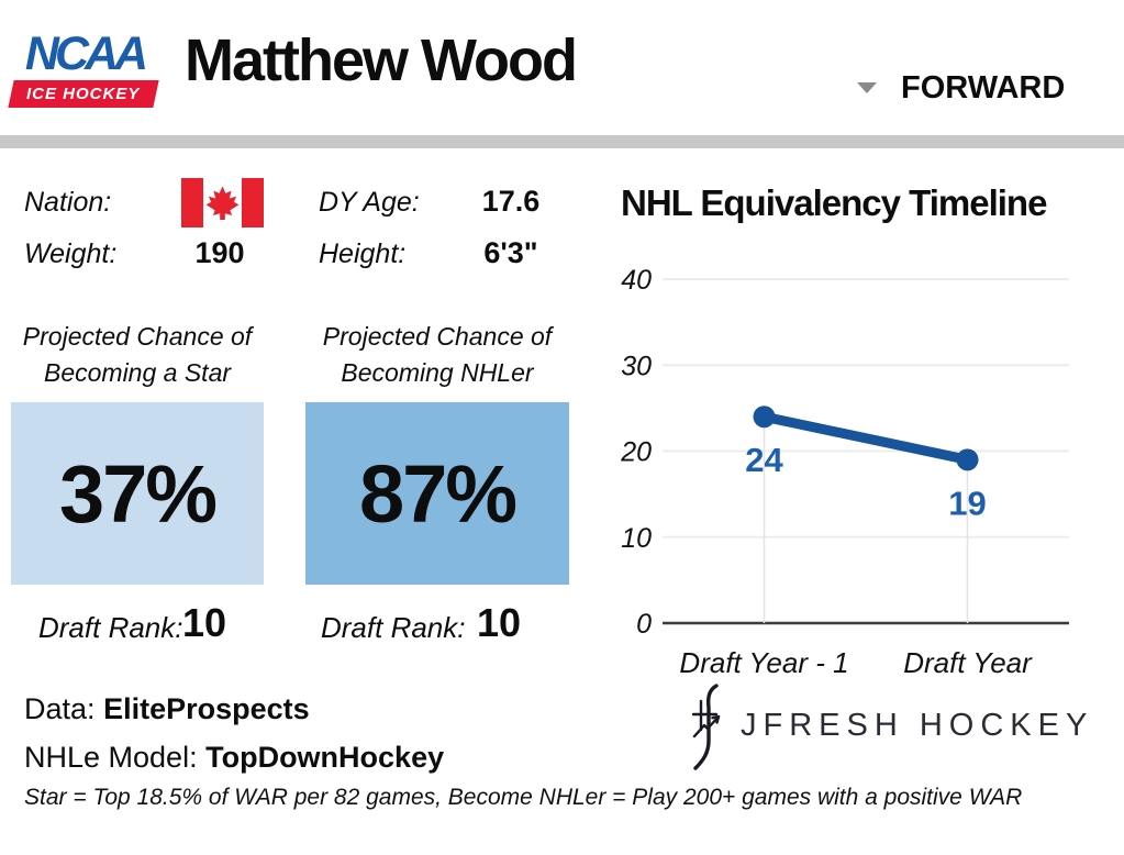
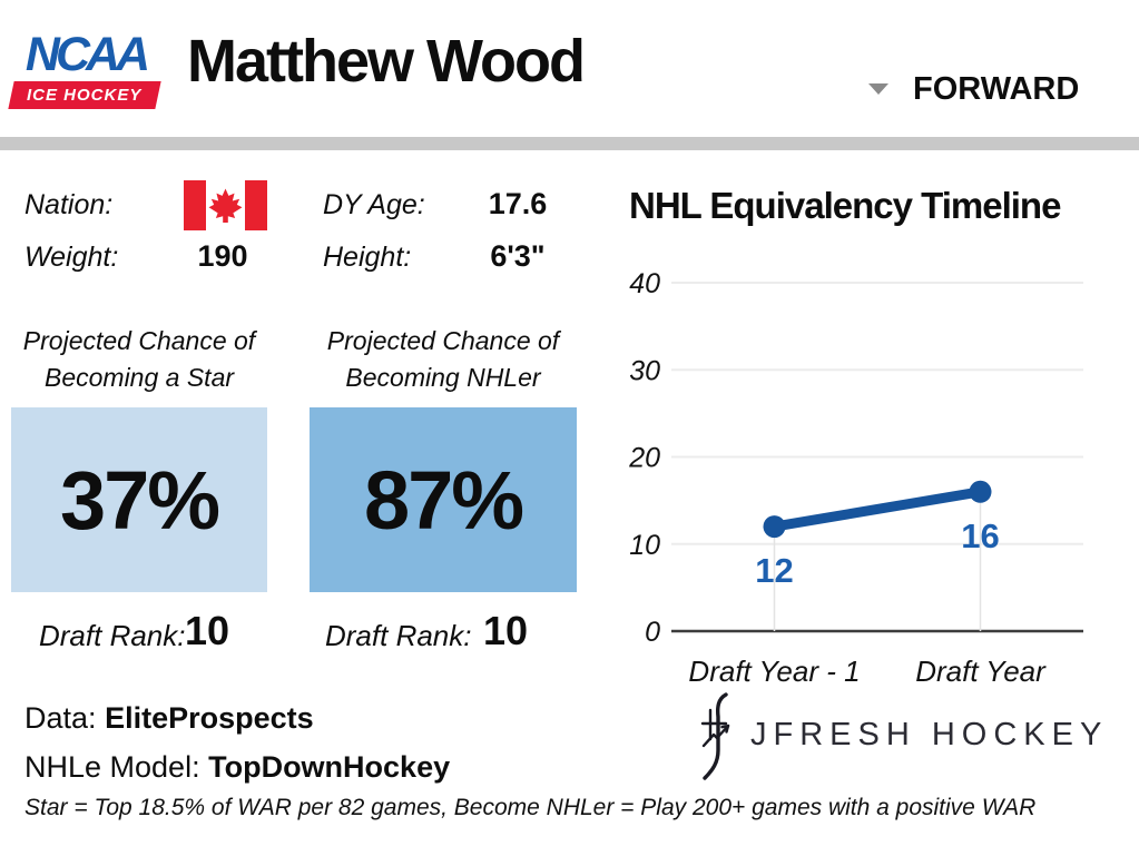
Draft Year - 1: 24 -> 12
Draft Year: 19 -> 16
